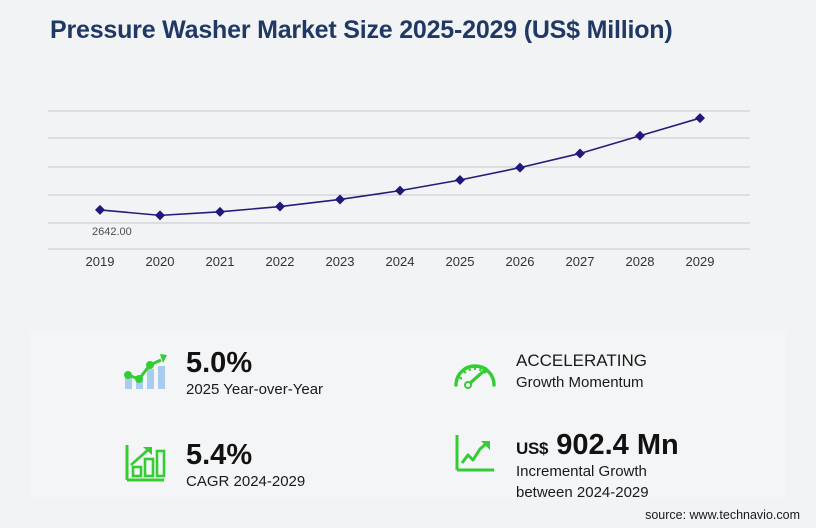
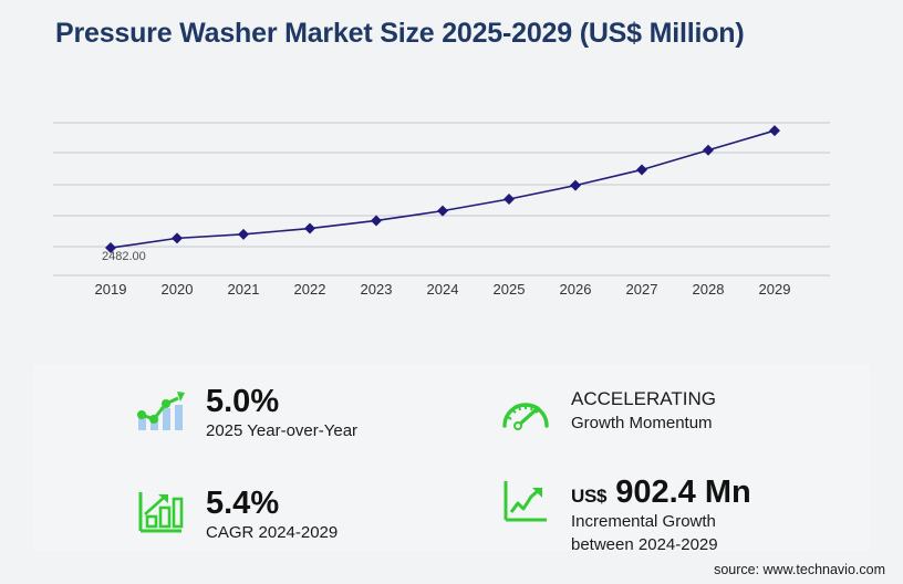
2019: 2642.00 -> 2482.00
